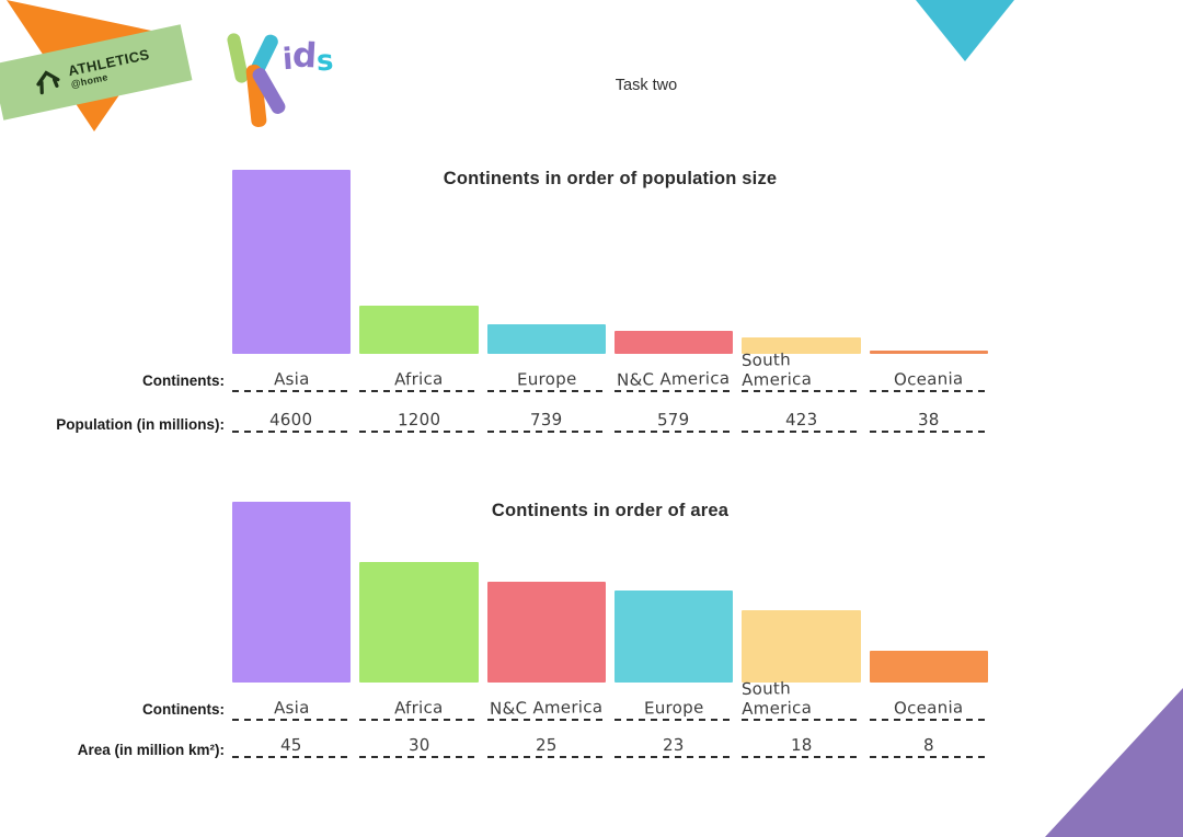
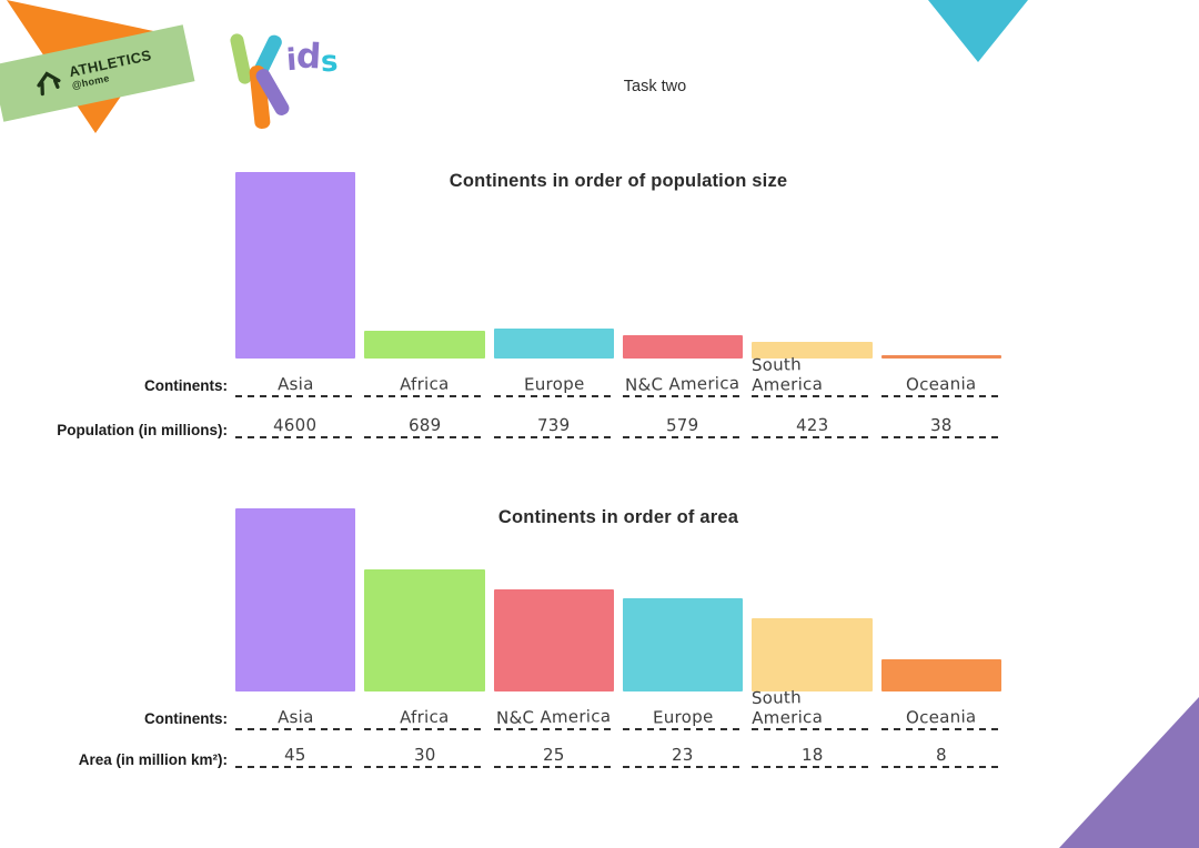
Continents in order of population size/Africa: 1200 -> 689
